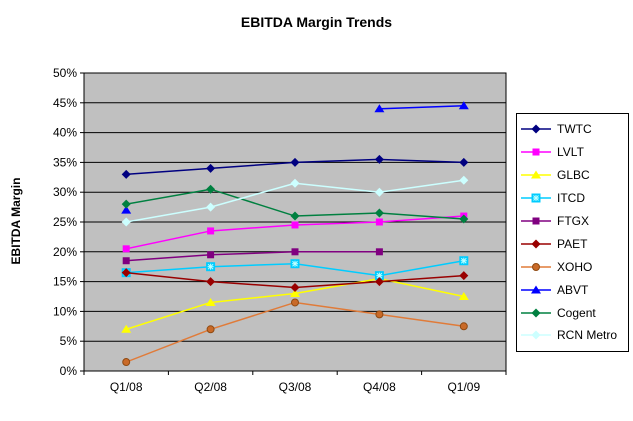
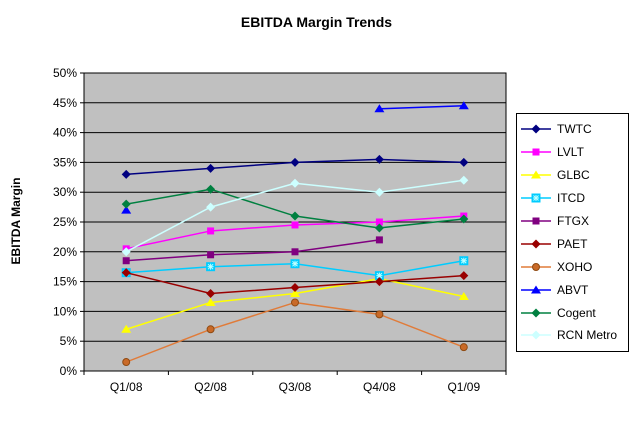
RCN Metro/Q1/08: 25% -> 20%
PAET/Q2/08: 15% -> 13%
FTGX/Q4/08: 20% -> 22%
Cogent/Q4/08: 26% -> 24%
XOHO/Q1/09: 8% -> 4%
